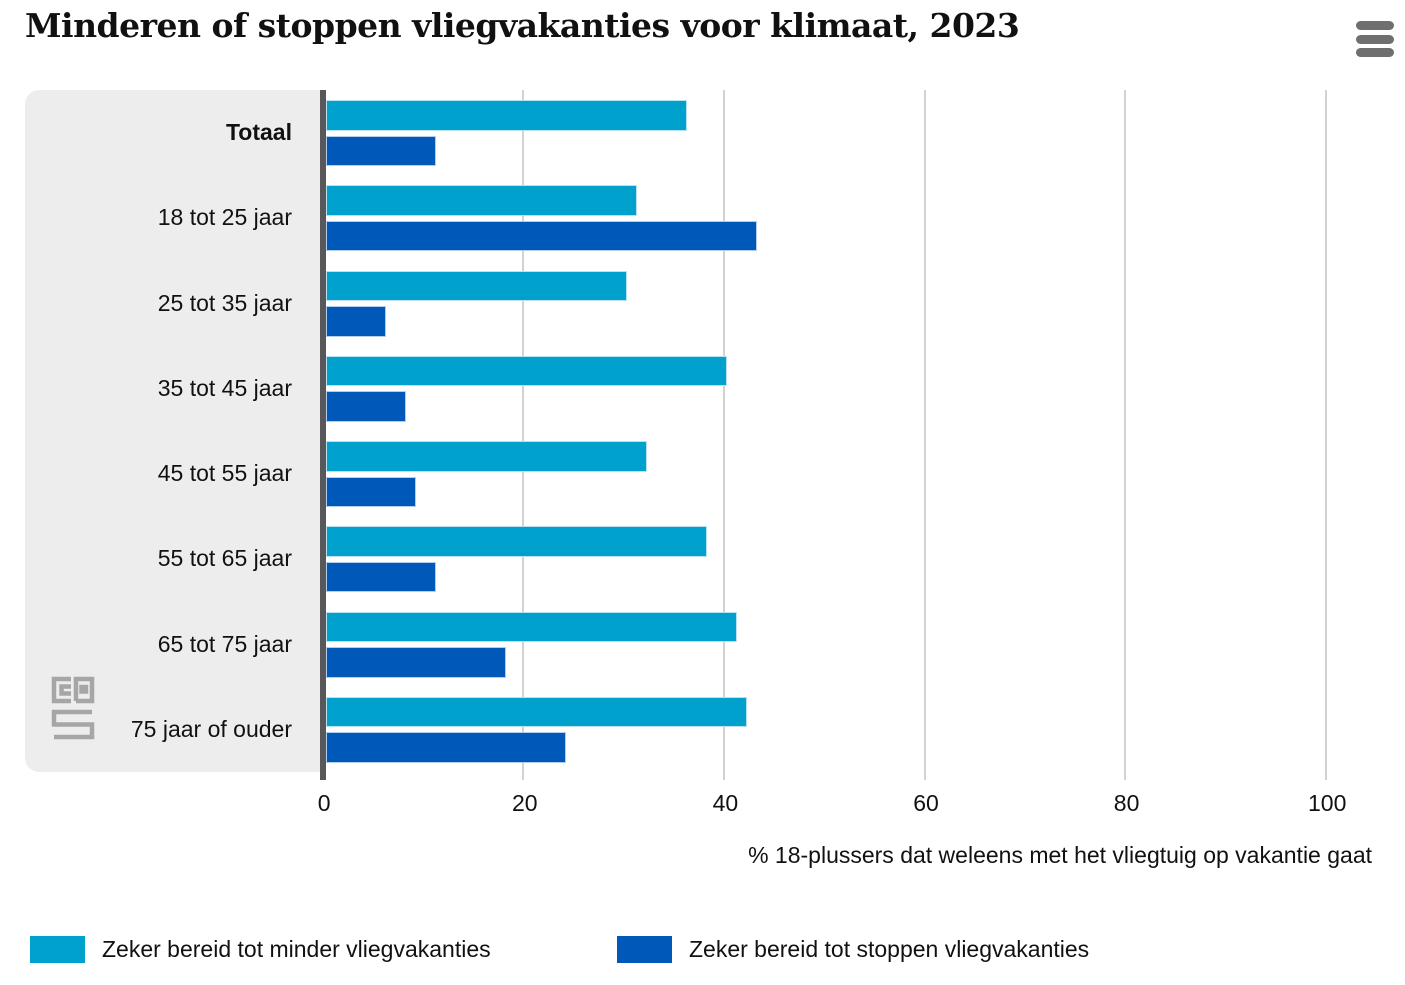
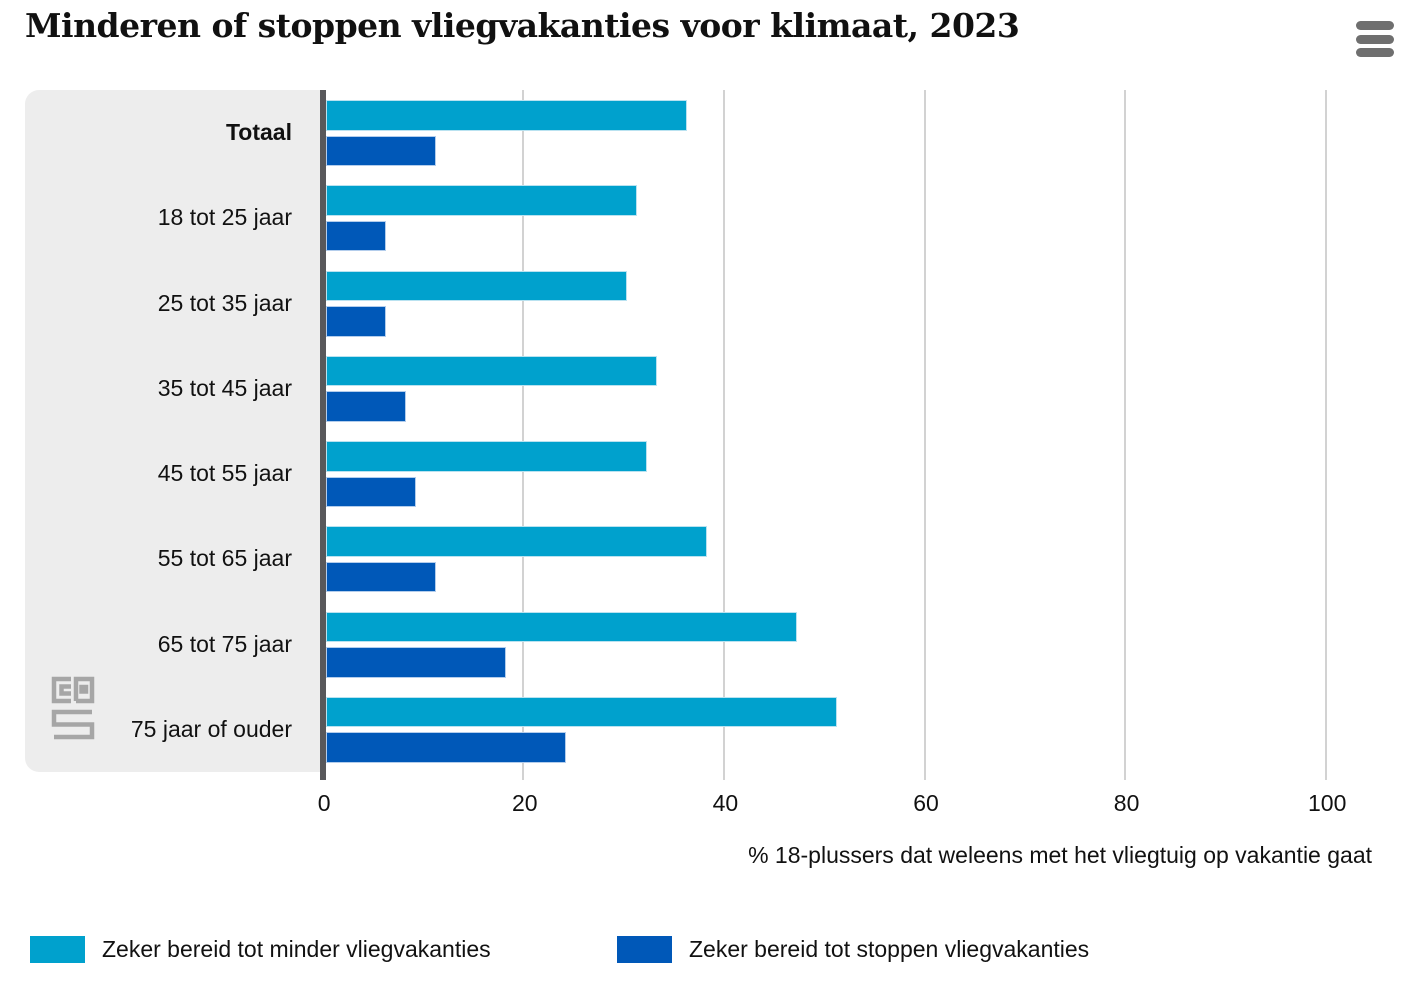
Zeker bereid tot stoppen vliegvakanties/18 tot 25 jaar: 43 -> 6
Zeker bereid tot minder vliegvakanties/35 tot 45 jaar: 40 -> 33
Zeker bereid tot minder vliegvakanties/65 tot 75 jaar: 41 -> 47
Zeker bereid tot minder vliegvakanties/75 jaar of ouder: 42 -> 51
